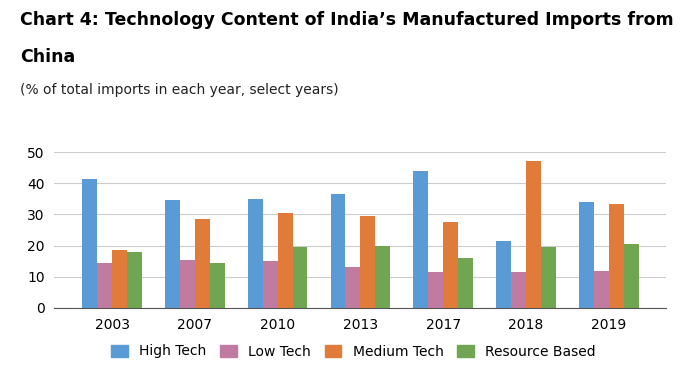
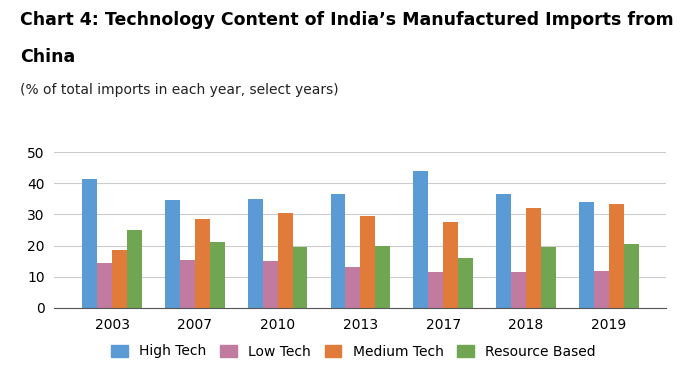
Resource Based/2003: 18.0 -> 25.0
Resource Based/2007: 14.5 -> 21.0
High Tech/2018: 21.5 -> 36.5
Medium Tech/2018: 47.0 -> 32.0
